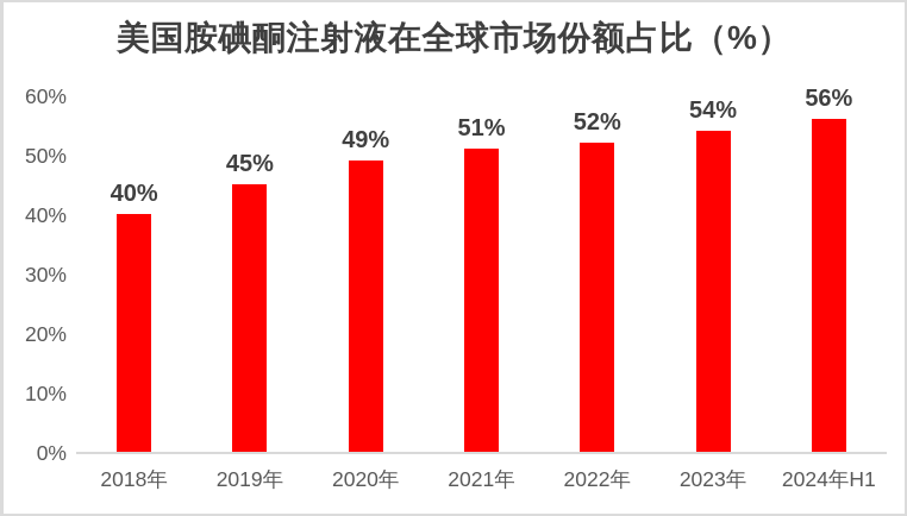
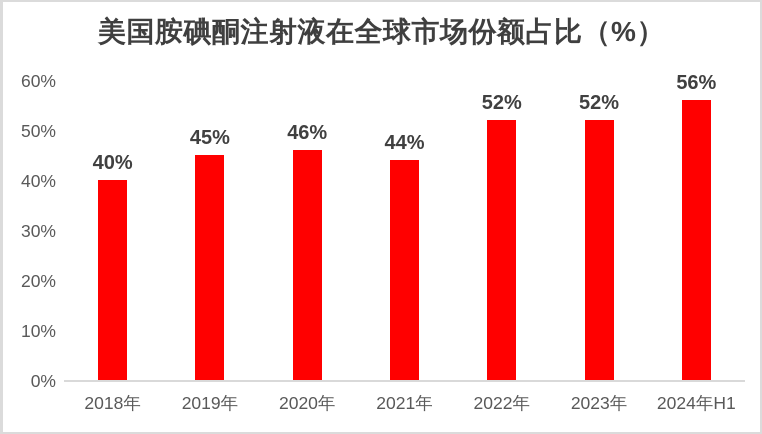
2020年: 49% -> 46%
2021年: 51% -> 44%
2023年: 54% -> 52%
